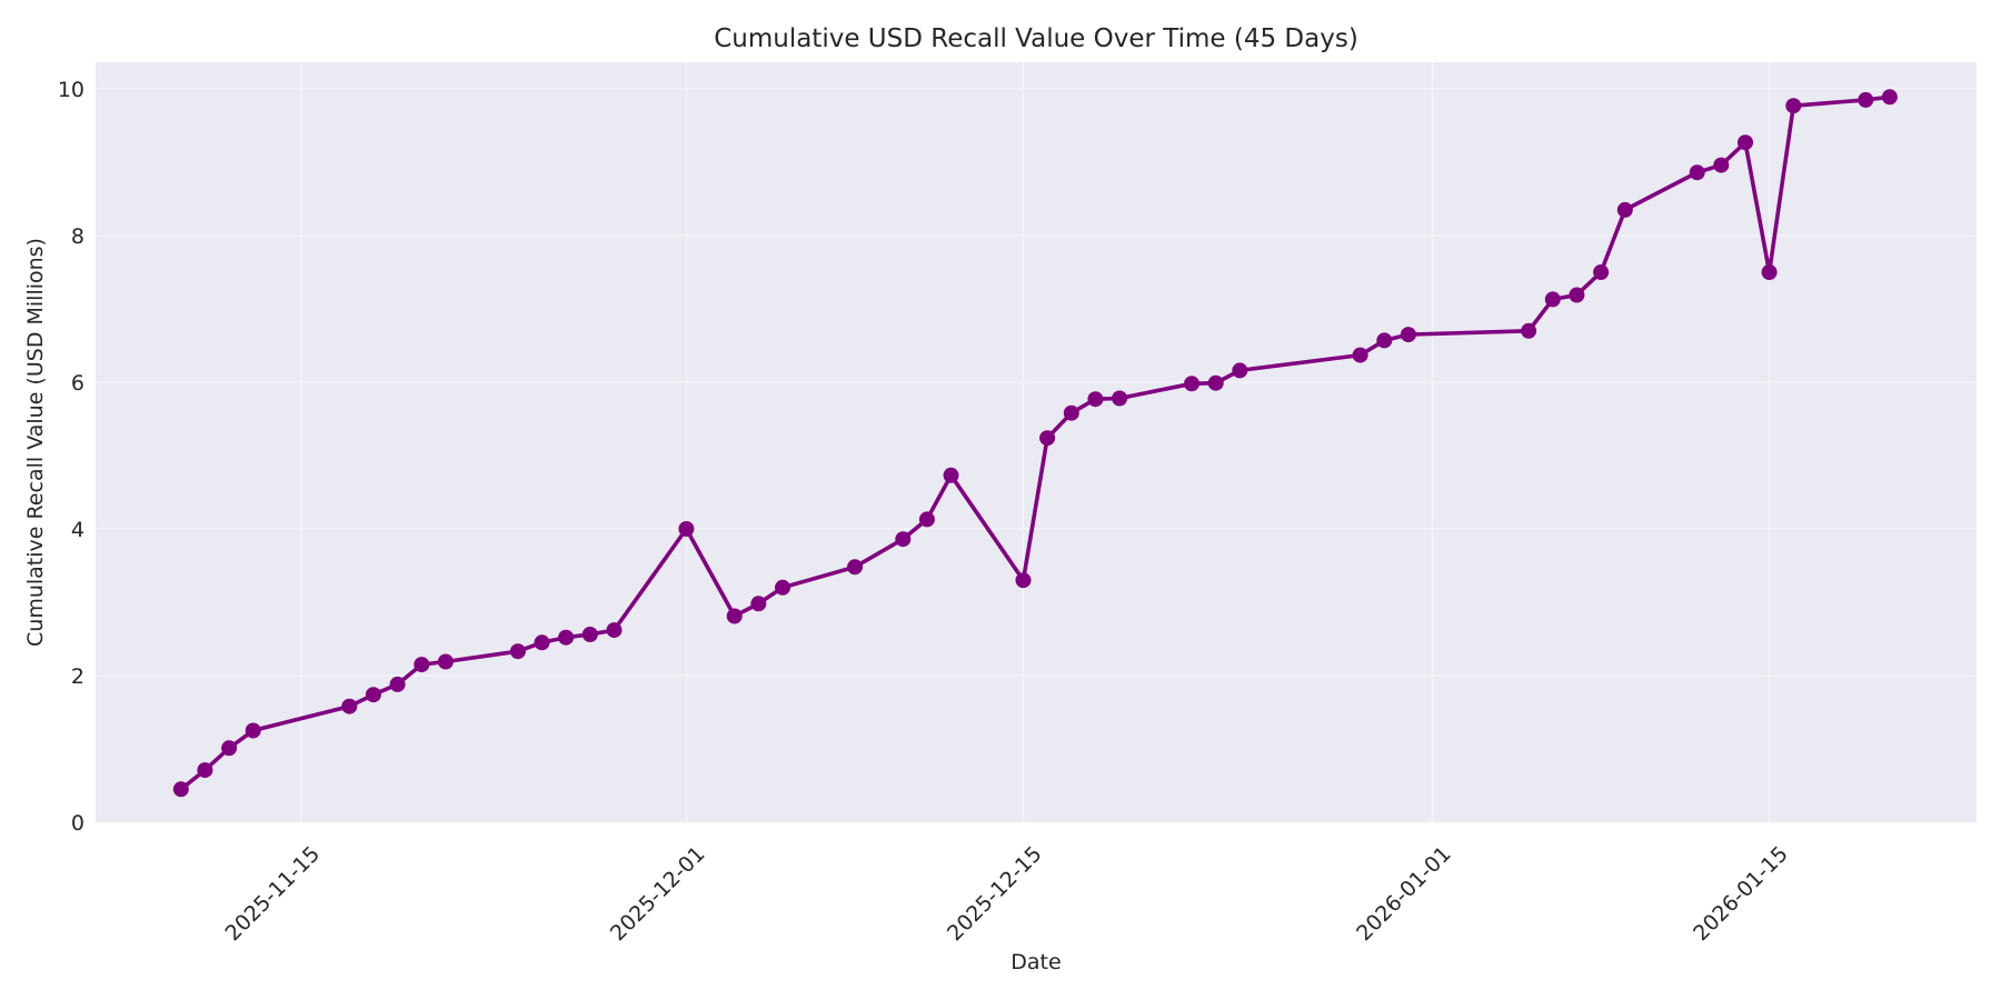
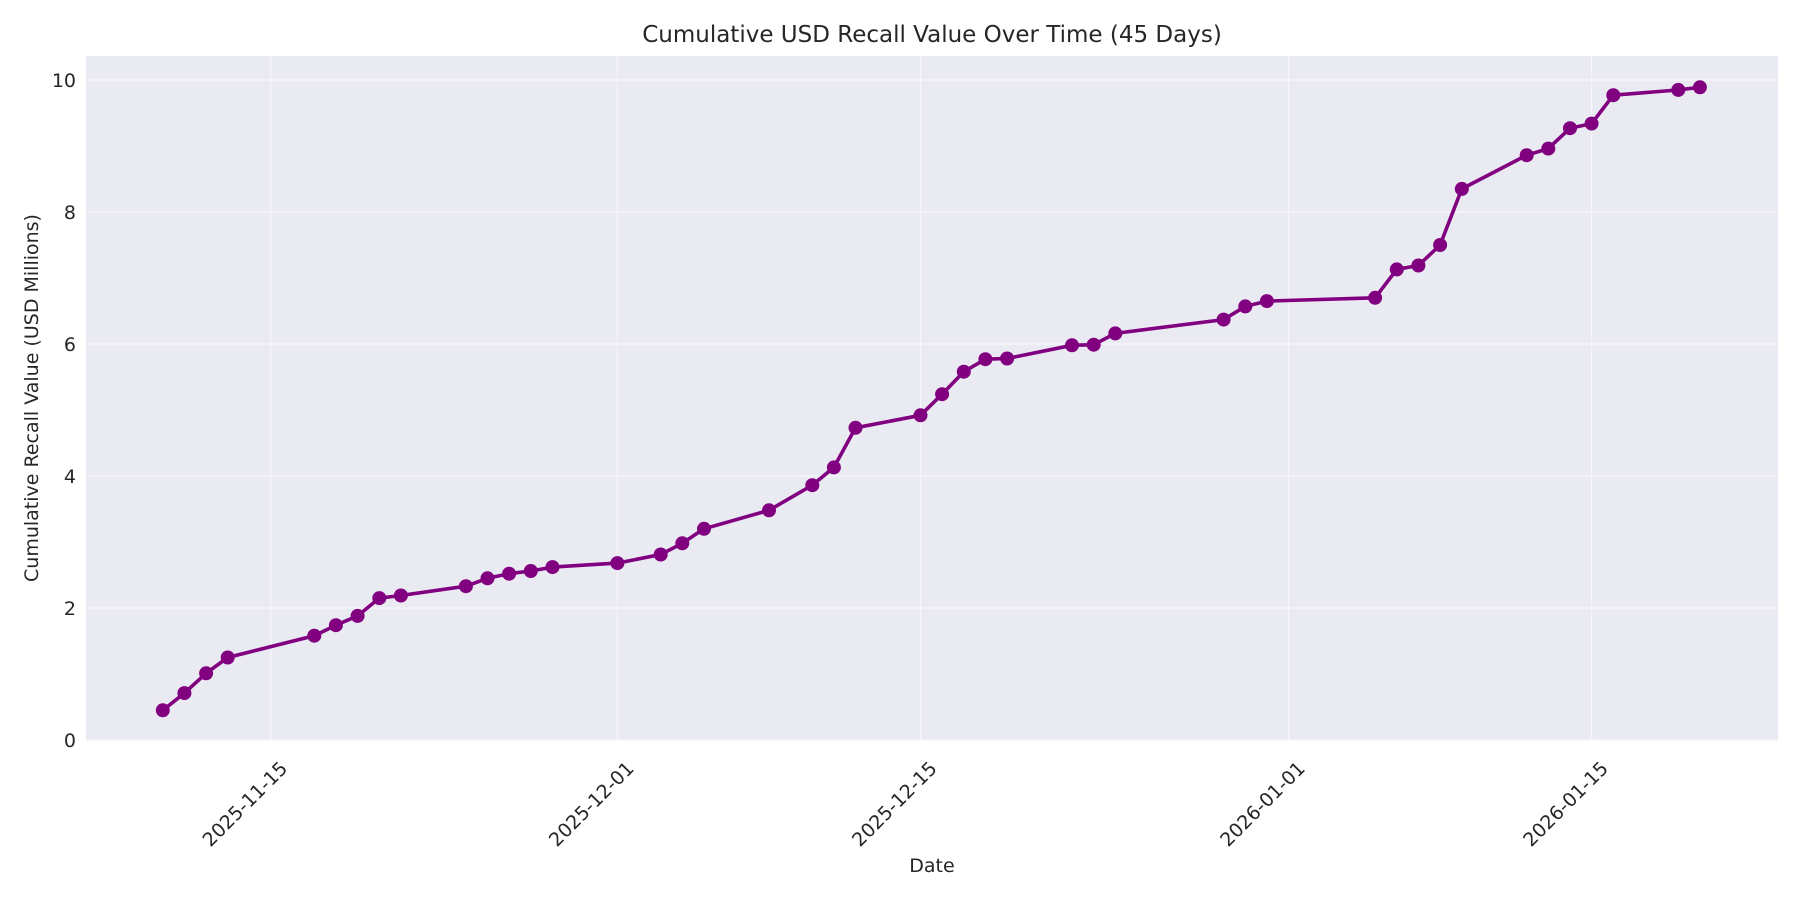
2025-12-01: 4.0 -> 2.7
2025-12-15: 3.3 -> 4.9
2026-01-15: 7.5 -> 9.3
